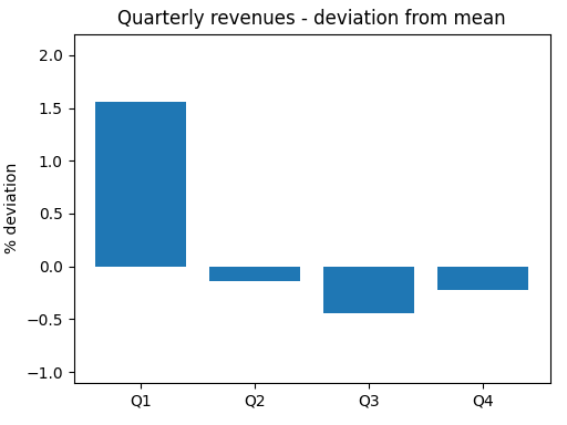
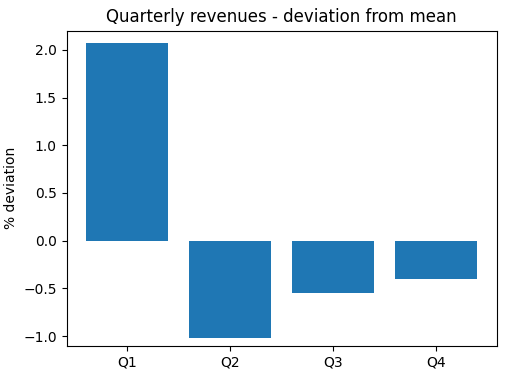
Q1: 1.56 -> 2.07
Q2: -0.14 -> -1.02
Q3: -0.44 -> -0.55
Q4: -0.22 -> -0.40
